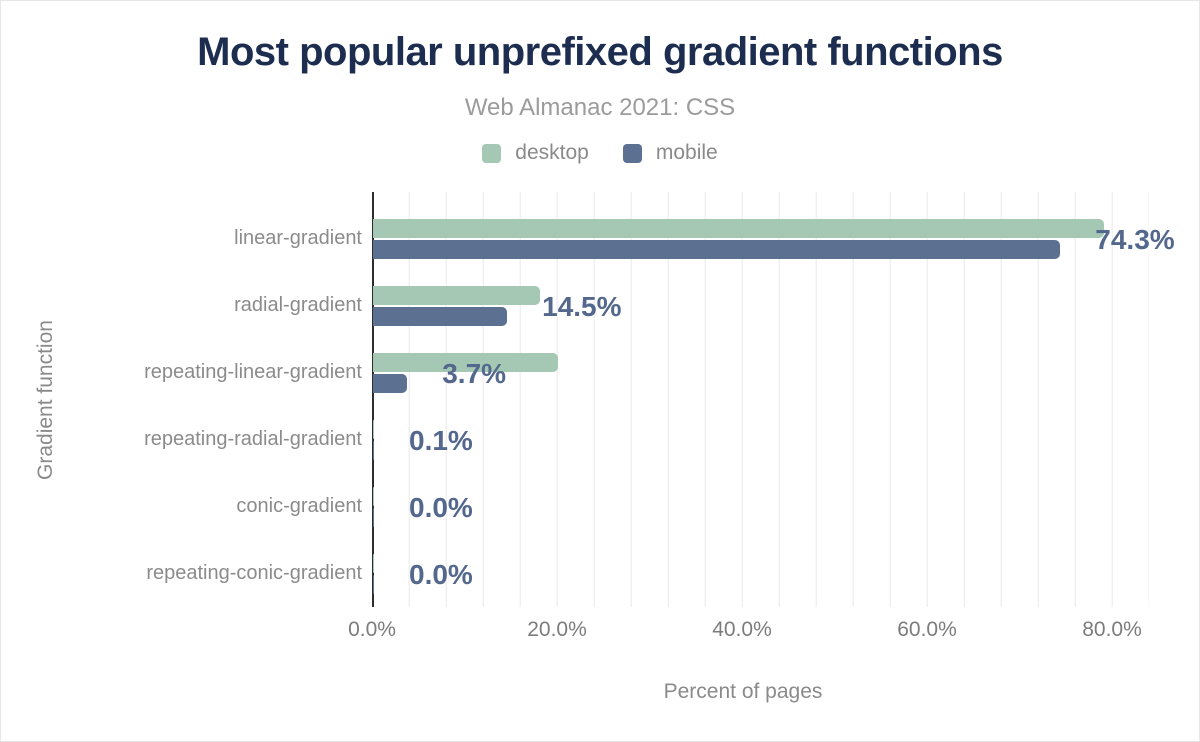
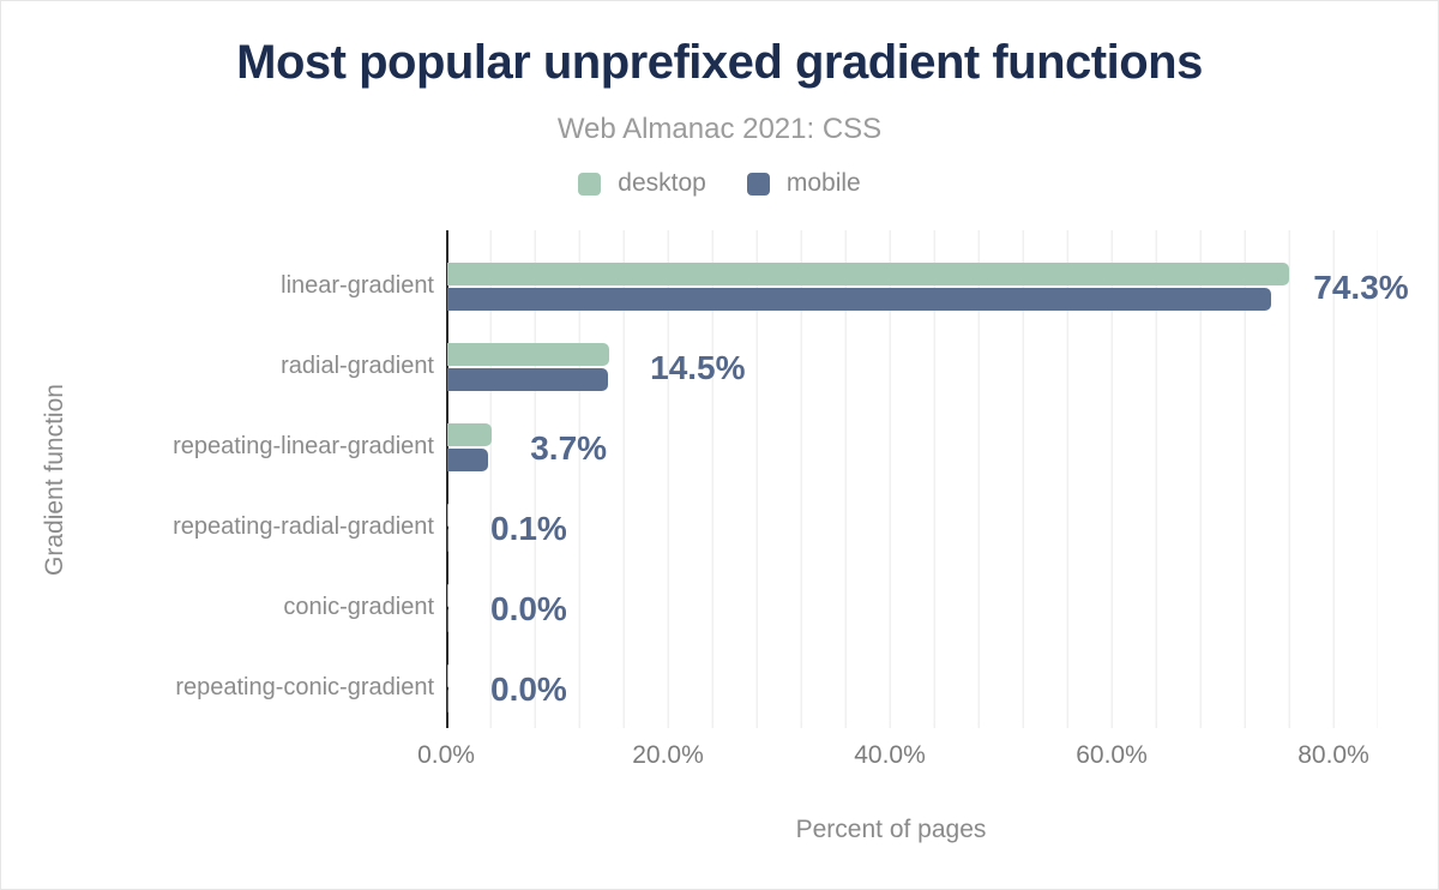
desktop/linear-gradient: 79% -> 76%
desktop/radial-gradient: 18% -> 15%
desktop/repeating-linear-gradient: 20% -> 4%
